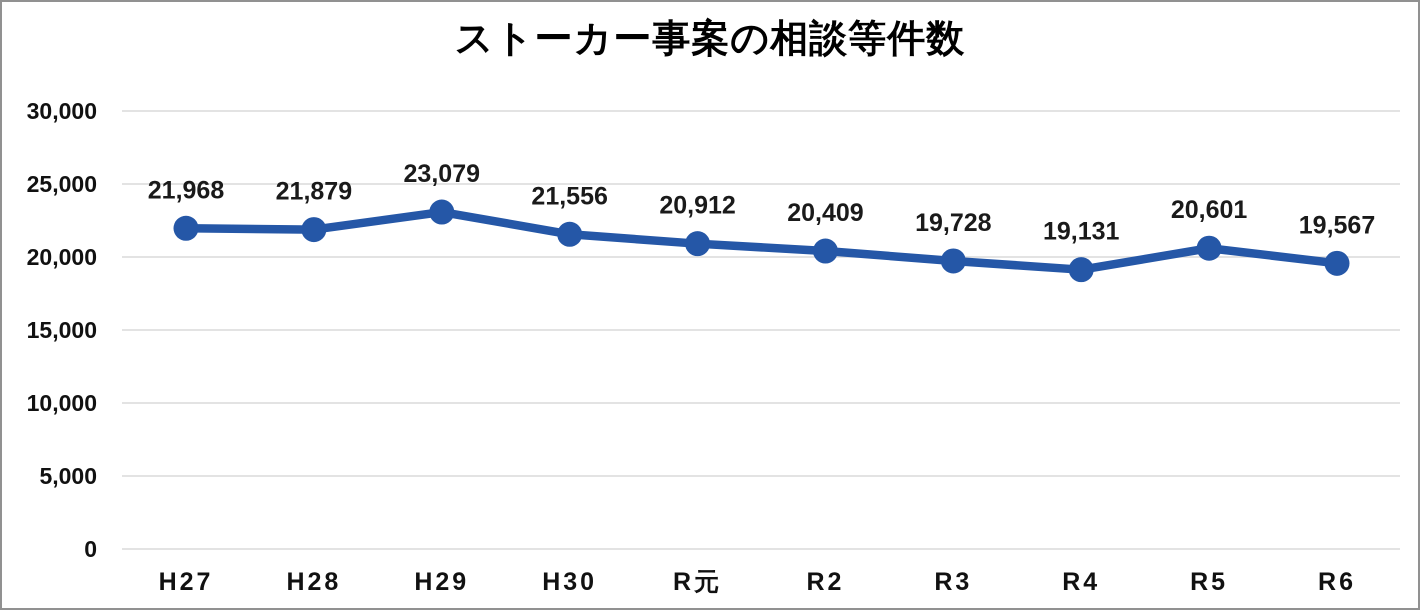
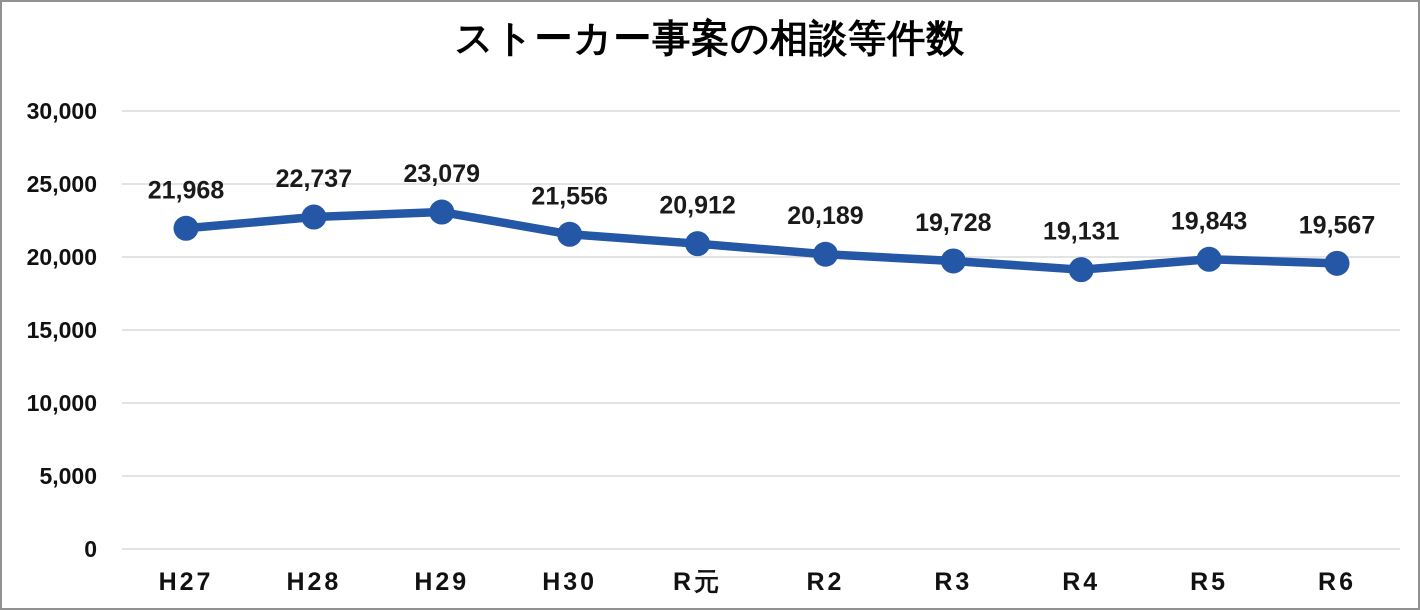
H28: 21,879 -> 22,737
R2: 20,409 -> 20,189
R5: 20,601 -> 19,843
